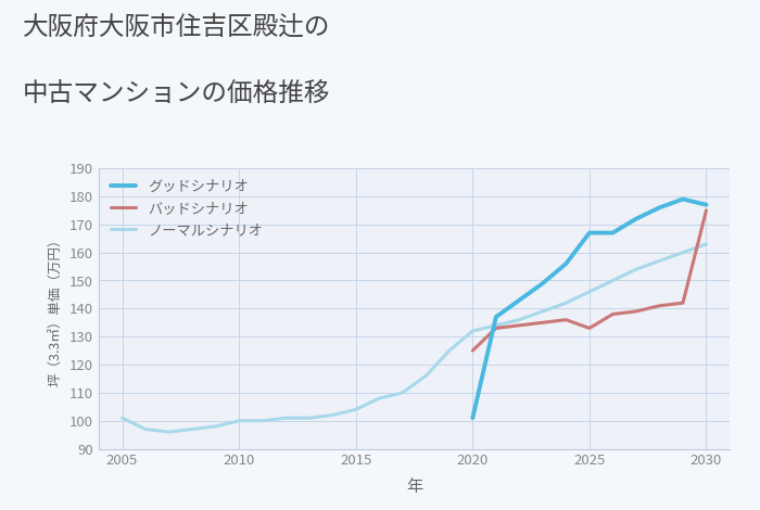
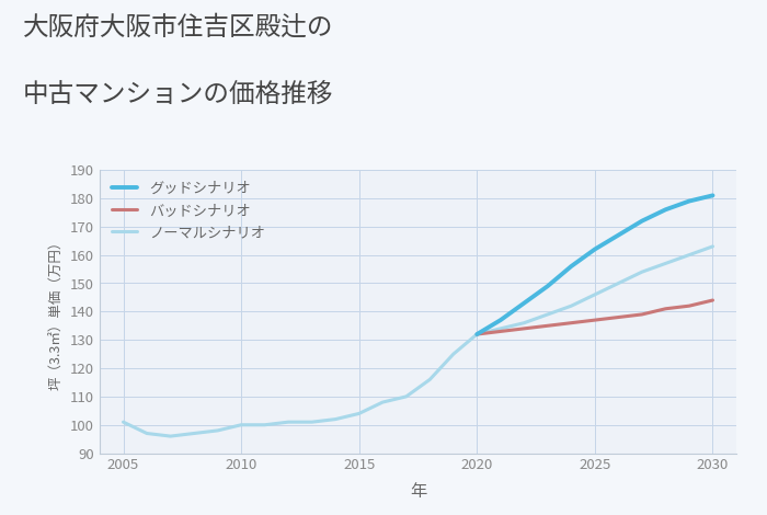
グッドシナリオ/2020: 101 -> 132
バッドシナリオ/2020: 125 -> 132
グッドシナリオ/2025: 167 -> 162
バッドシナリオ/2025: 133 -> 137
グッドシナリオ/2030: 177 -> 181
バッドシナリオ/2030: 175 -> 144
